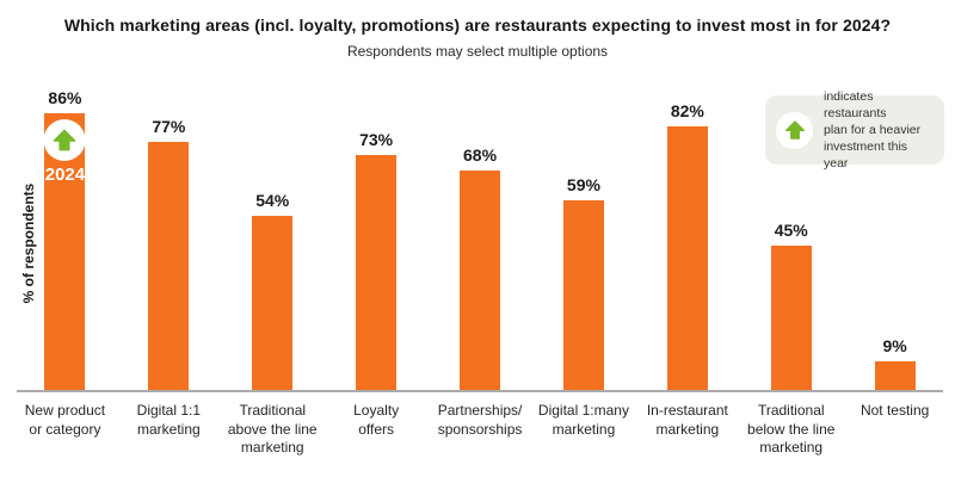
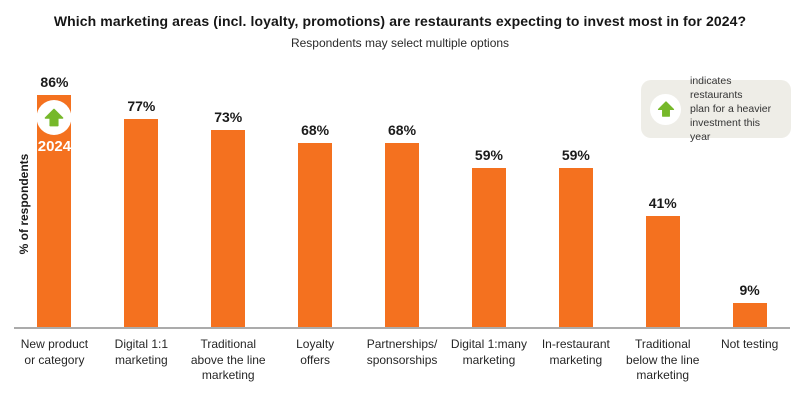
Traditional above the line marketing: 54% -> 73%
Loyalty offers: 73% -> 68%
In-restaurant marketing: 82% -> 59%
Traditional below the line marketing: 45% -> 41%
